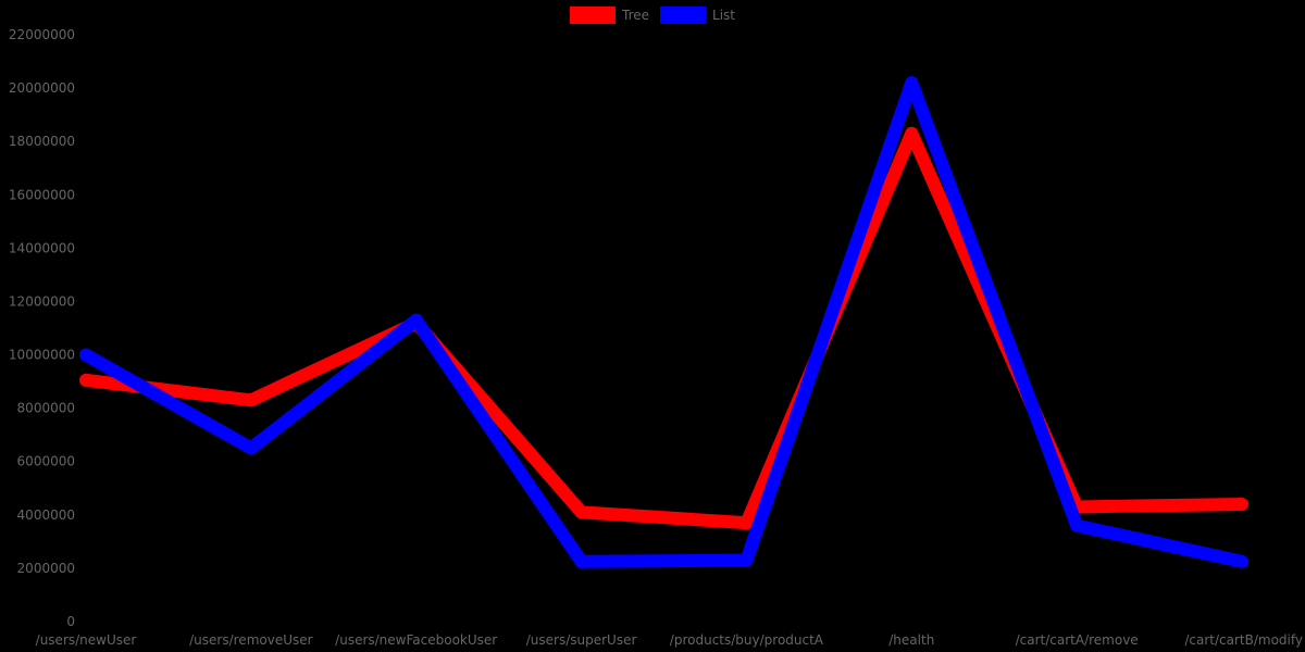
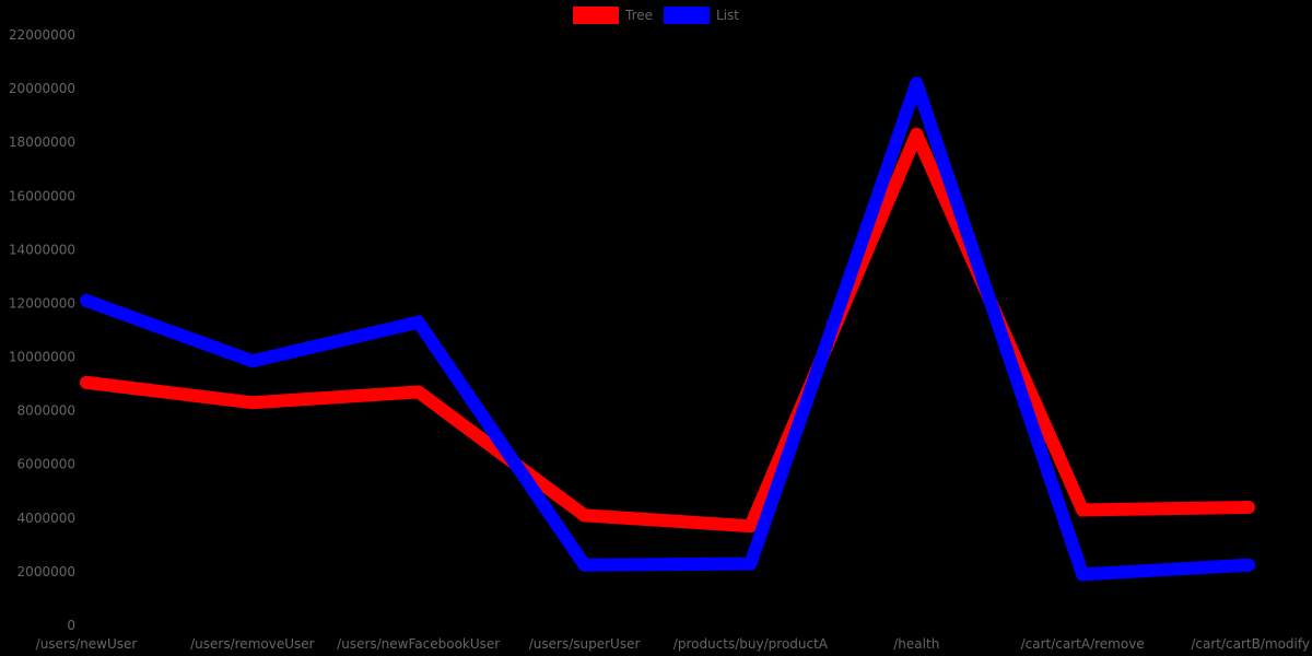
List//users/newUser: 10000000 -> 12100000
List//users/removeUser: 6500000 -> 9800000
Tree//users/newFacebookUser: 11200000 -> 8700000
List//cart/cartA/remove: 3600000 -> 1900000
